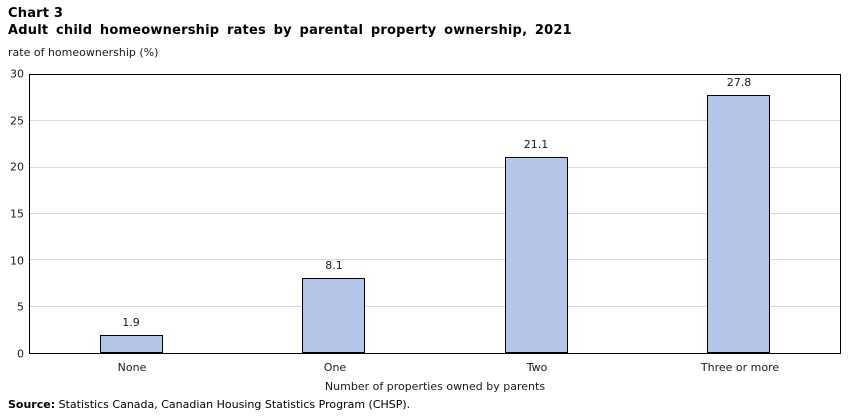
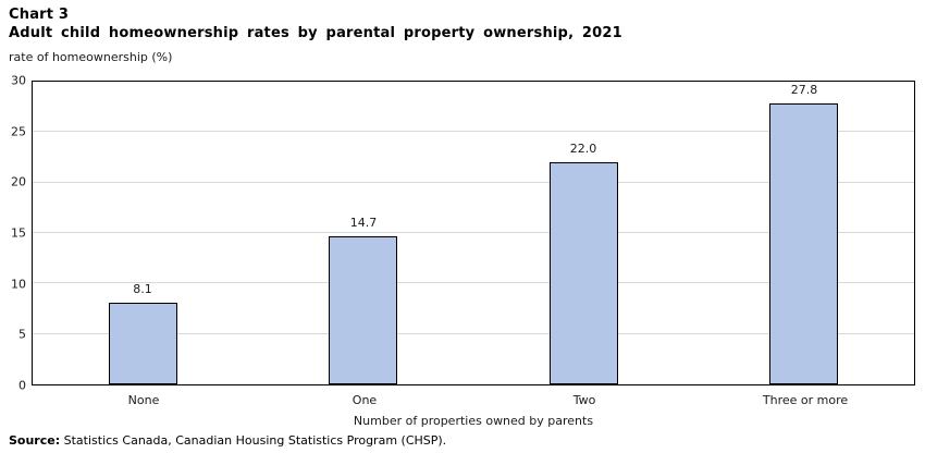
None: 1.9 -> 8.1
One: 8.1 -> 14.7
Two: 21.1 -> 22.0
